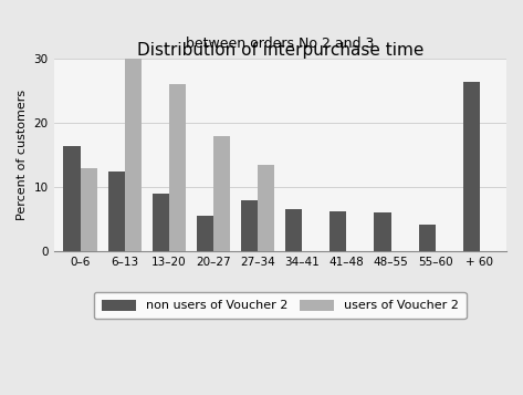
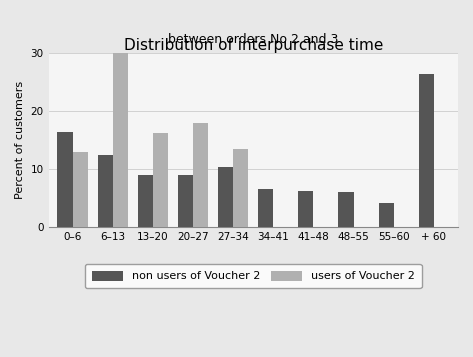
users of Voucher 2/13–20: 26.0 -> 16.2
non users of Voucher 2/20–27: 5.5 -> 9.0
non users of Voucher 2/27–34: 8.0 -> 10.4
